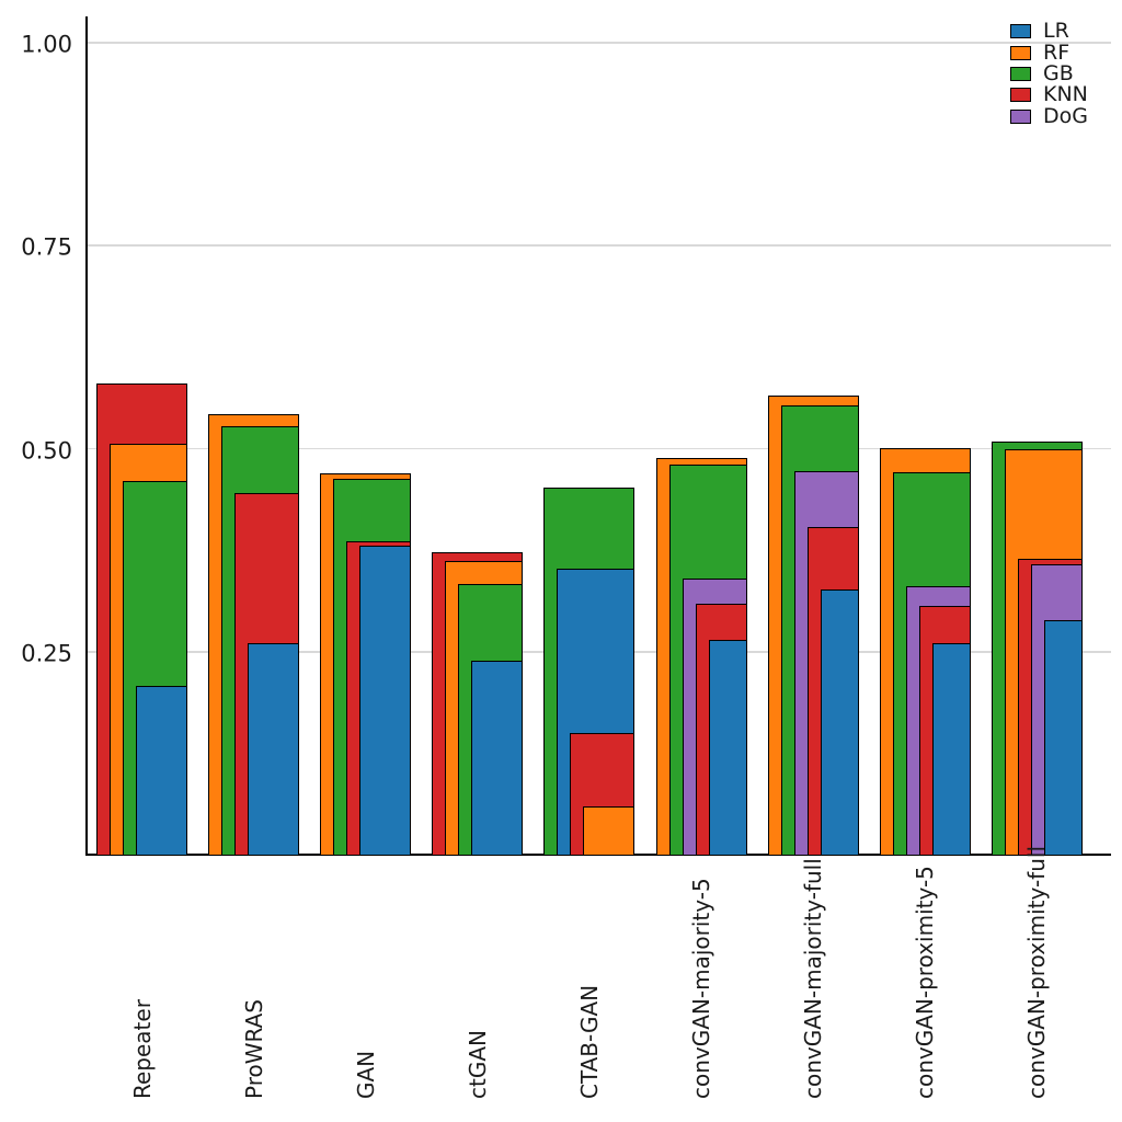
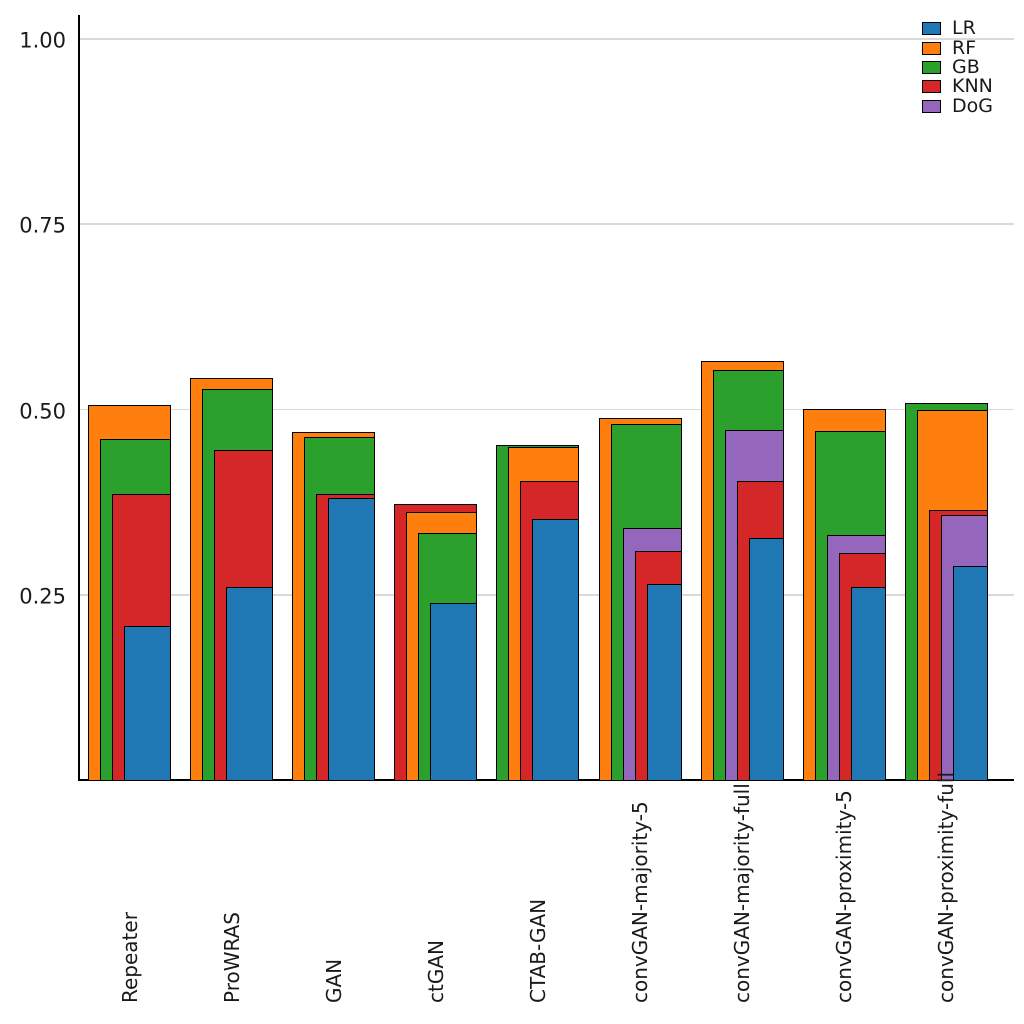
KNN/Repeater: 0.58 -> 0.39
RF/CTAB-GAN: 0.06 -> 0.45
KNN/CTAB-GAN: 0.15 -> 0.40
